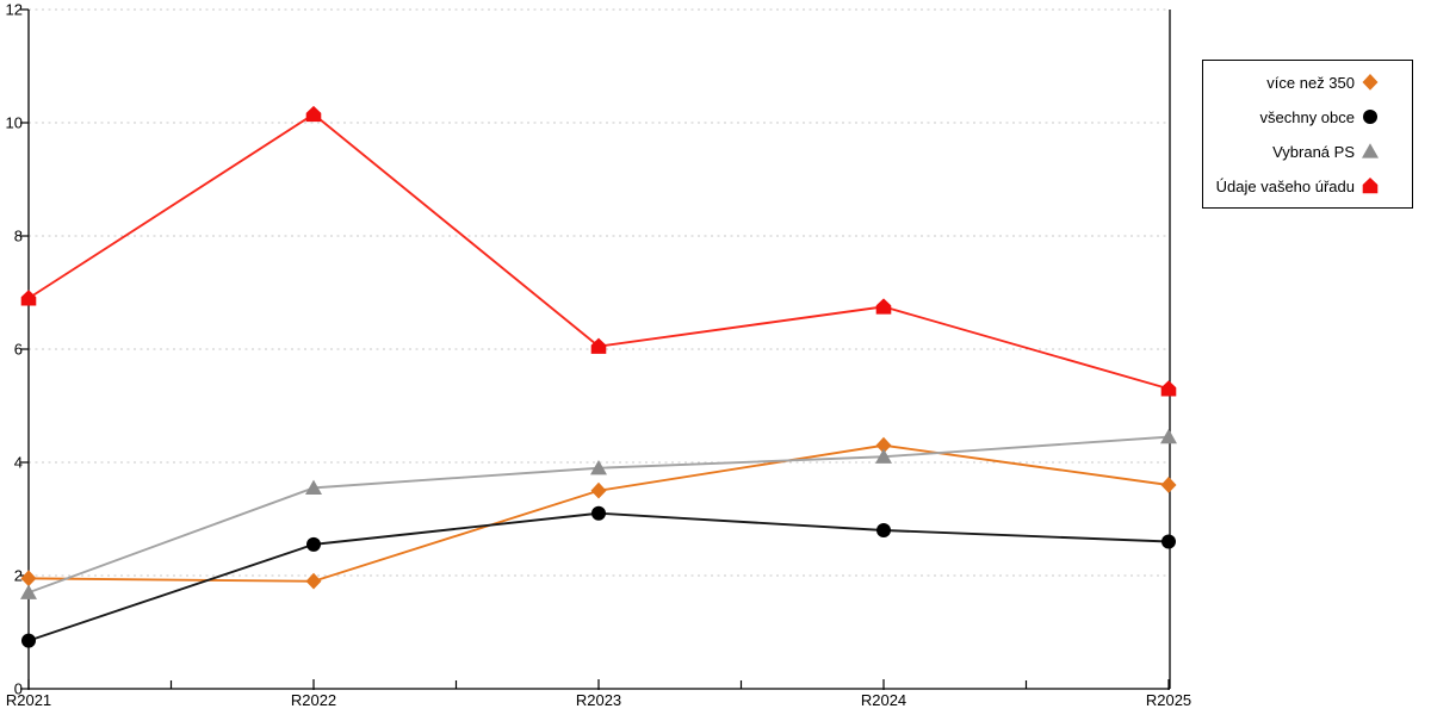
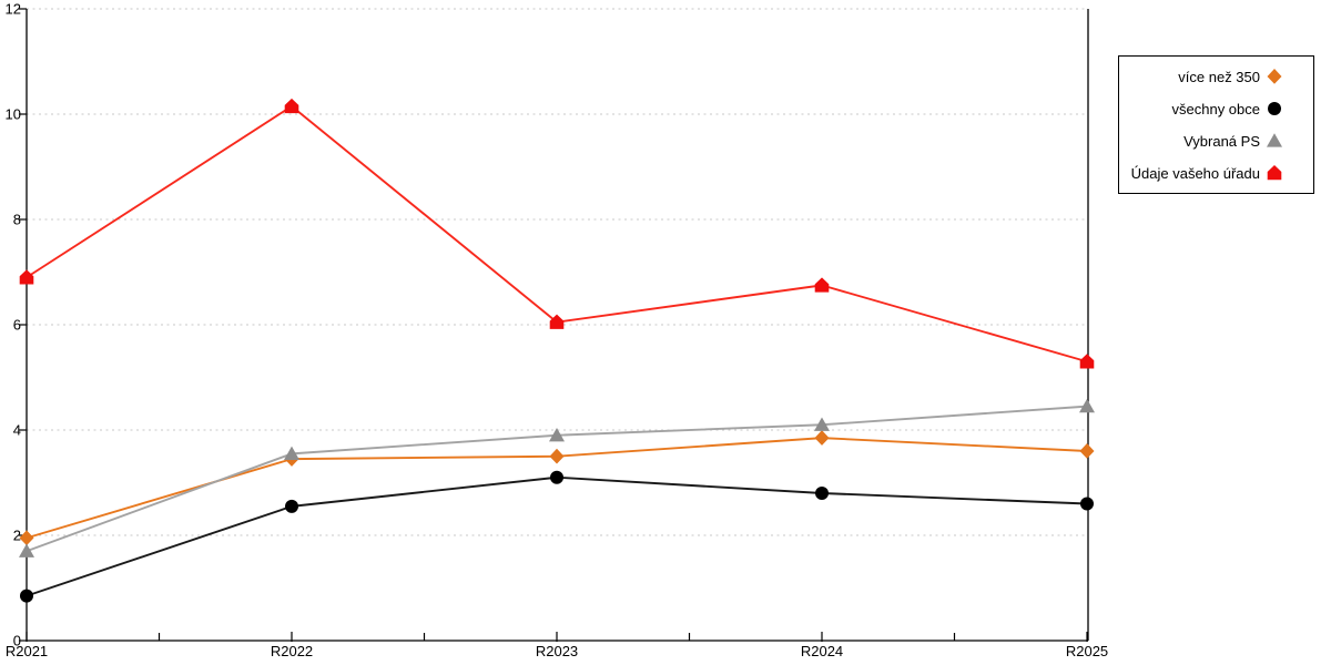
více než 350/R2022: 1.9 -> 3.5
více než 350/R2024: 4.3 -> 3.9
